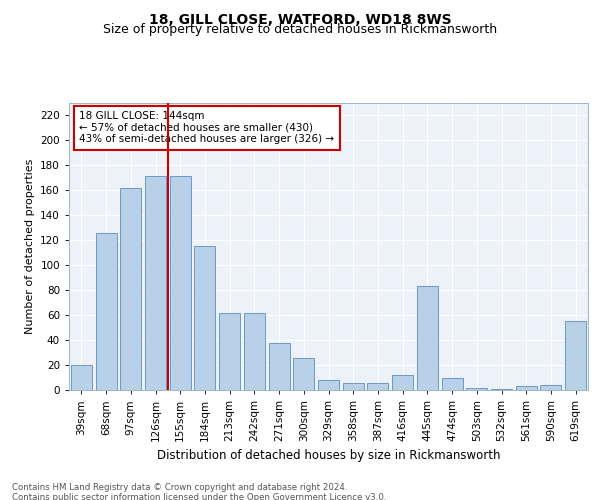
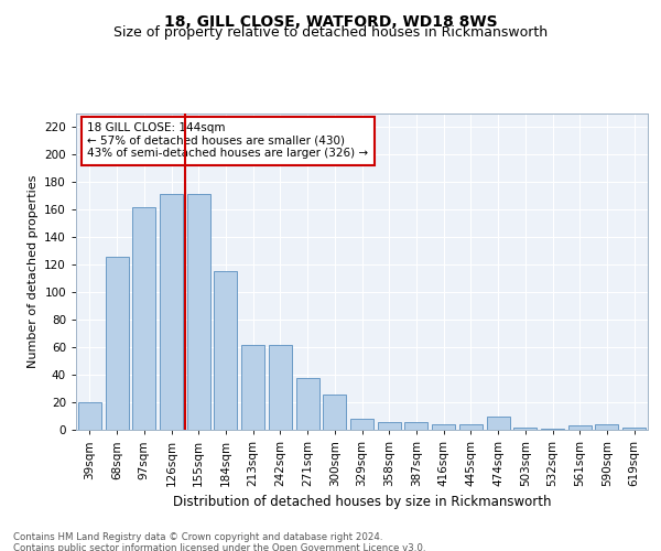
416sqm: 12 -> 4
445sqm: 83 -> 4
619sqm: 55 -> 2
